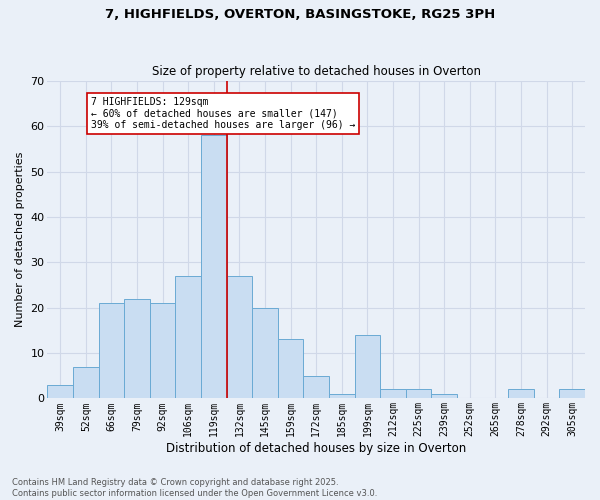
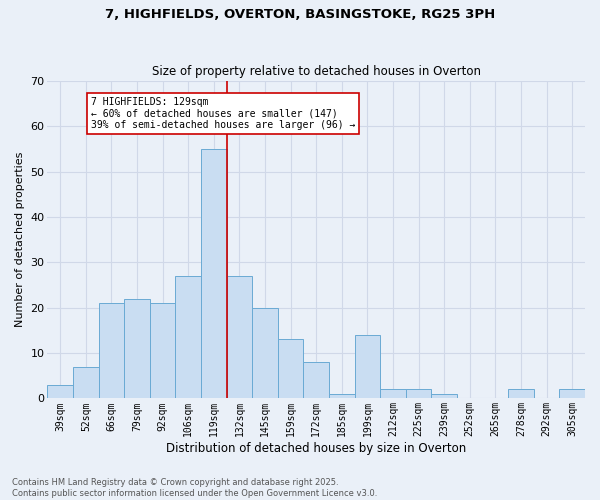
119sqm: 58 -> 55
172sqm: 5 -> 8
